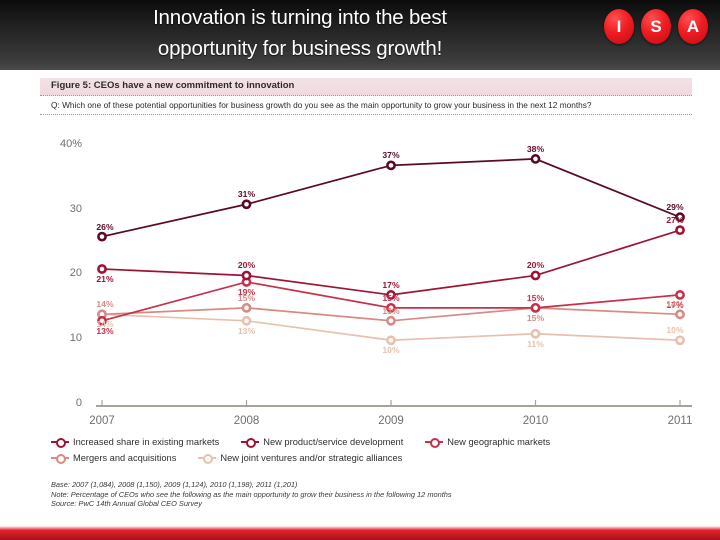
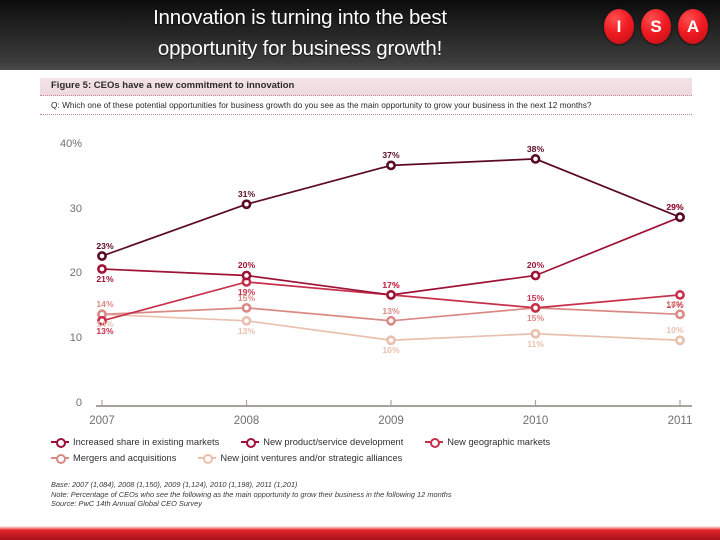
New product/service development/2007: 26% -> 23%
New geographic markets/2009: 15% -> 17%
Increased share in existing markets/2011: 27% -> 29%
